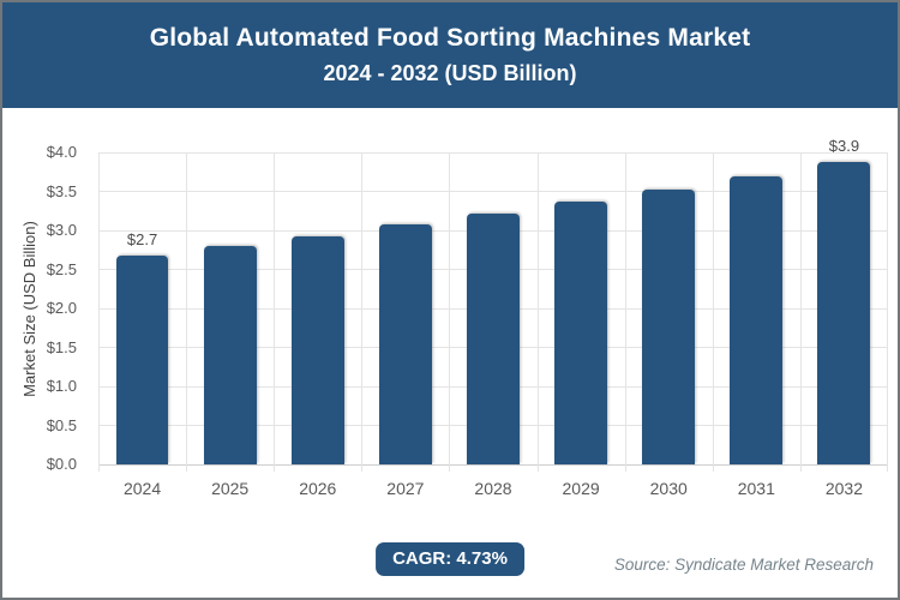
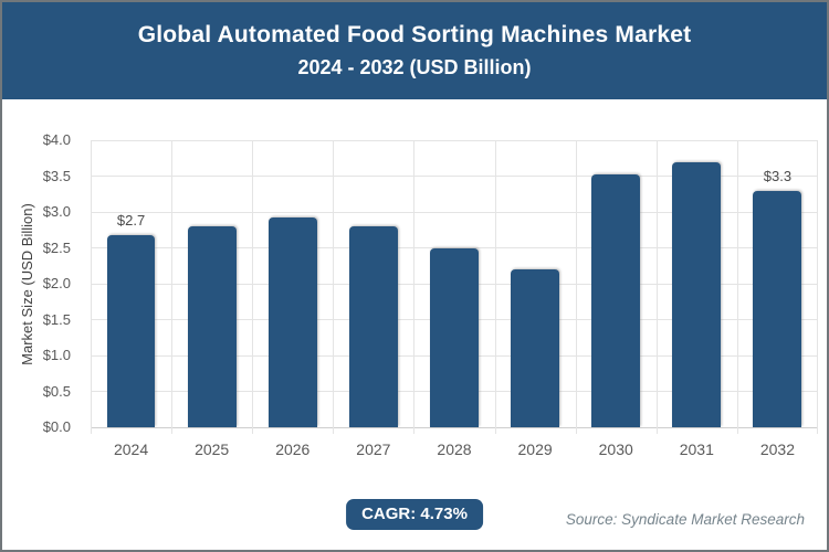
2027: $3.1 -> $2.8
2028: $3.2 -> $2.5
2029: $3.4 -> $2.2
2032: $3.9 -> $3.3
